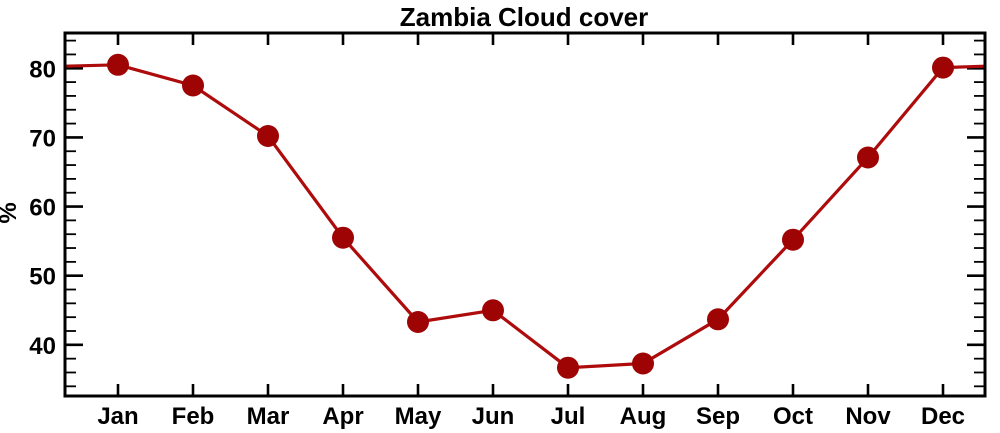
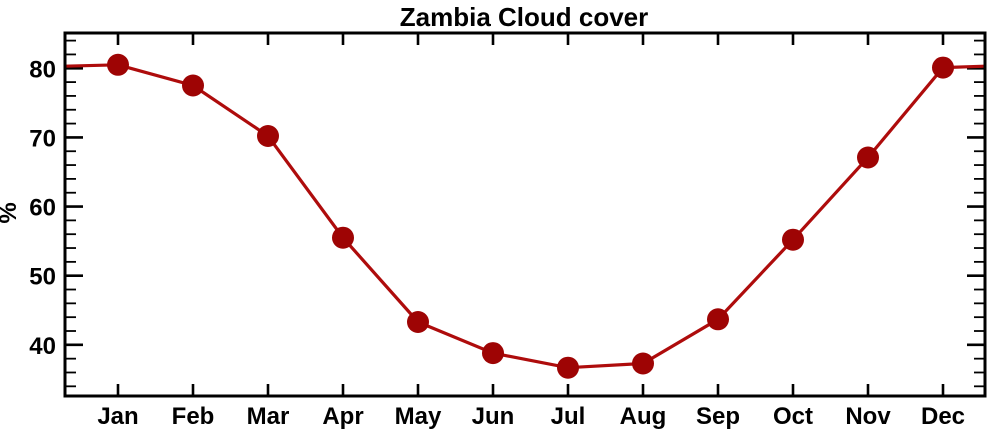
Jun: 45 -> 39
